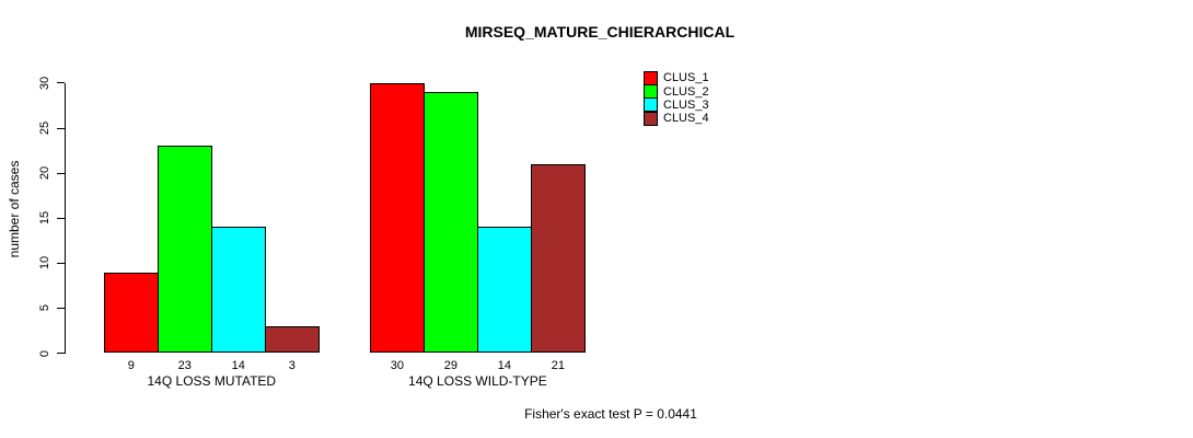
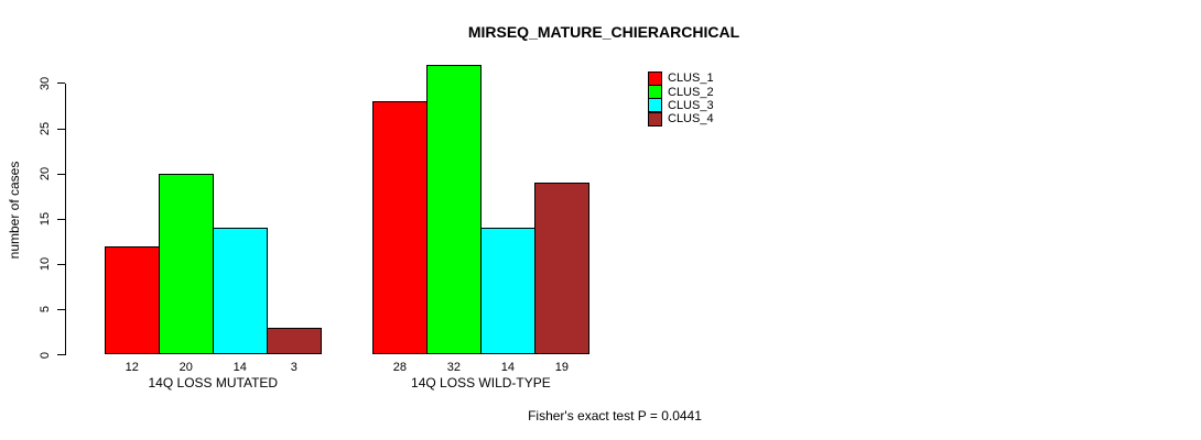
CLUS_1/14Q LOSS MUTATED: 9 -> 12
CLUS_2/14Q LOSS MUTATED: 23 -> 20
CLUS_1/14Q LOSS WILD-TYPE: 30 -> 28
CLUS_2/14Q LOSS WILD-TYPE: 29 -> 32
CLUS_4/14Q LOSS WILD-TYPE: 21 -> 19
